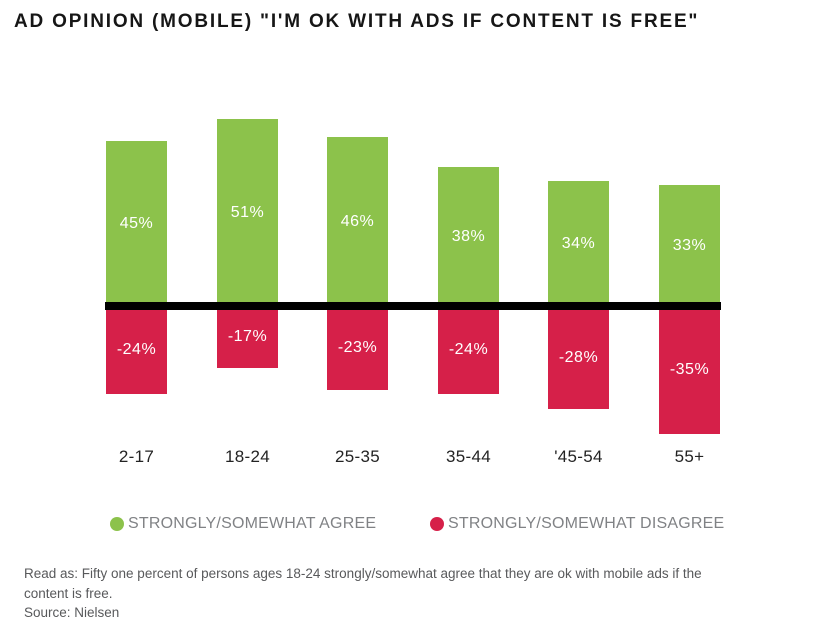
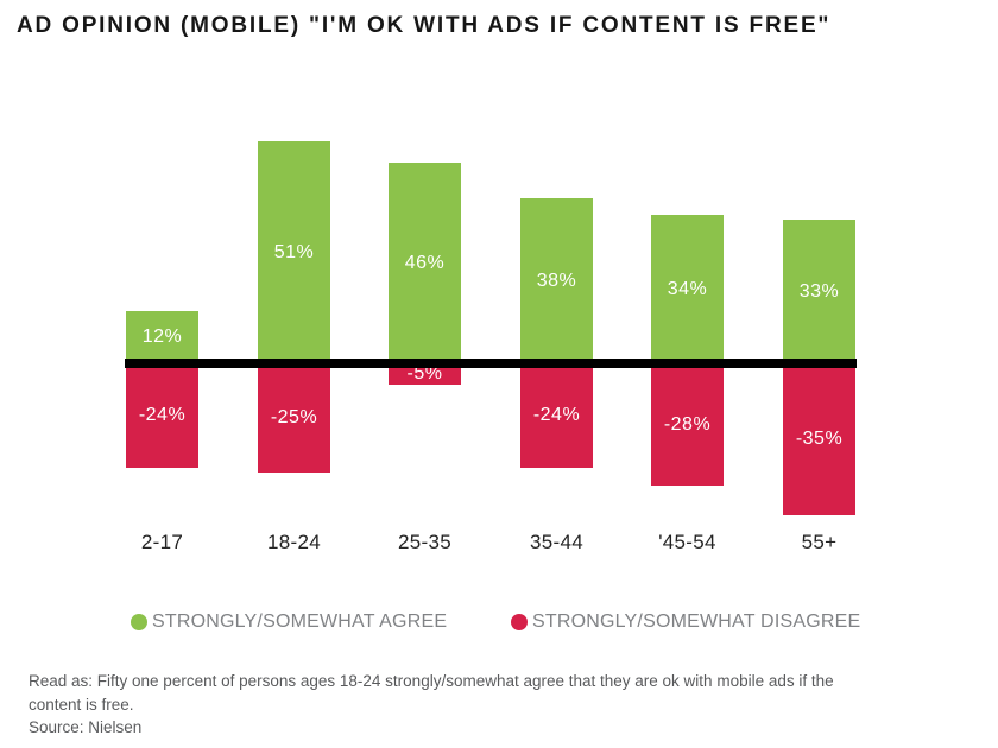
STRONGLY/SOMEWHAT AGREE/2-17: 45% -> 12%
STRONGLY/SOMEWHAT DISAGREE/18-24: -17% -> -25%
STRONGLY/SOMEWHAT DISAGREE/25-35: -23% -> -5%
